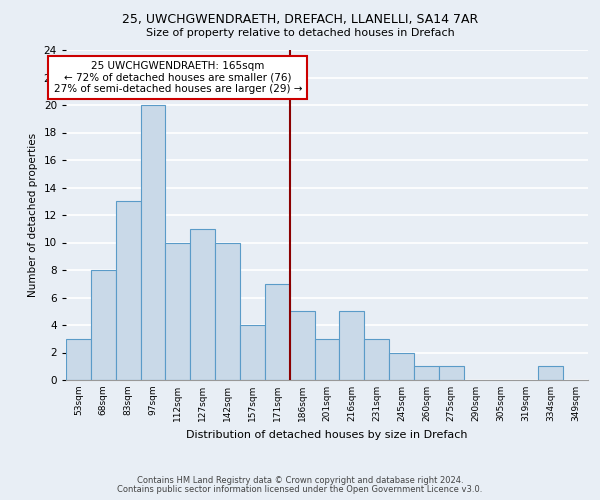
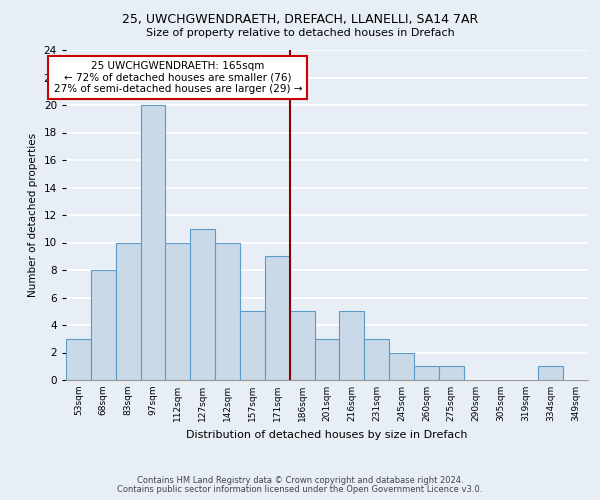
83sqm: 13 -> 10
157sqm: 4 -> 5
171sqm: 7 -> 9
